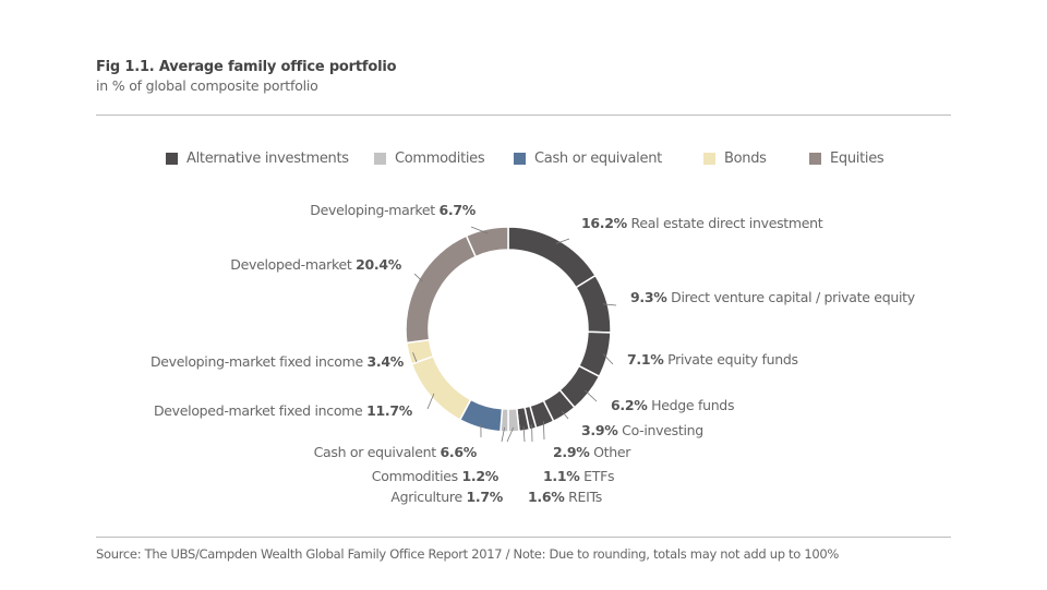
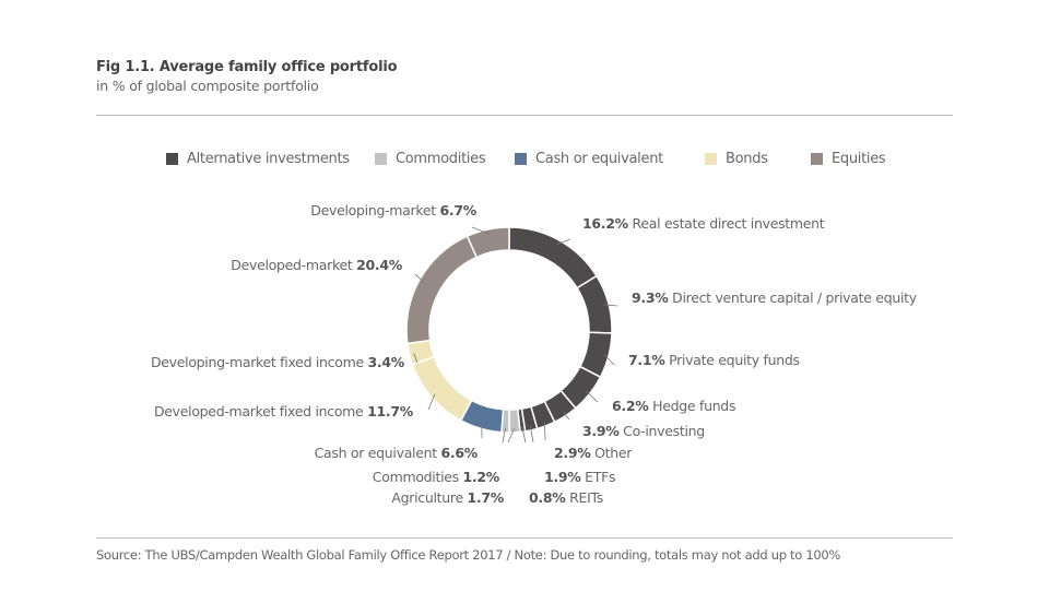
ETFs: 1.1% -> 1.9%
REITs: 1.6% -> 0.8%
